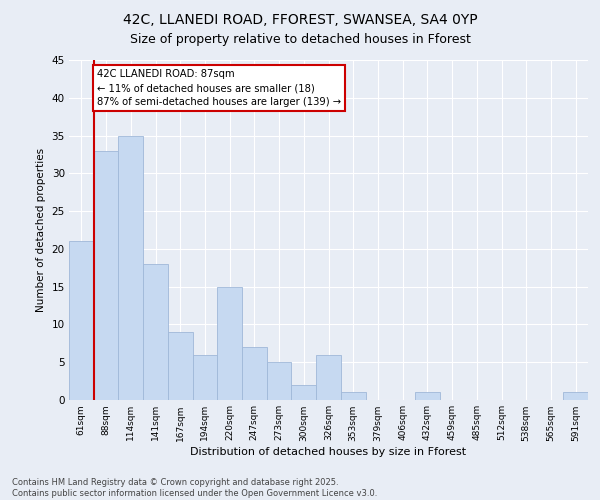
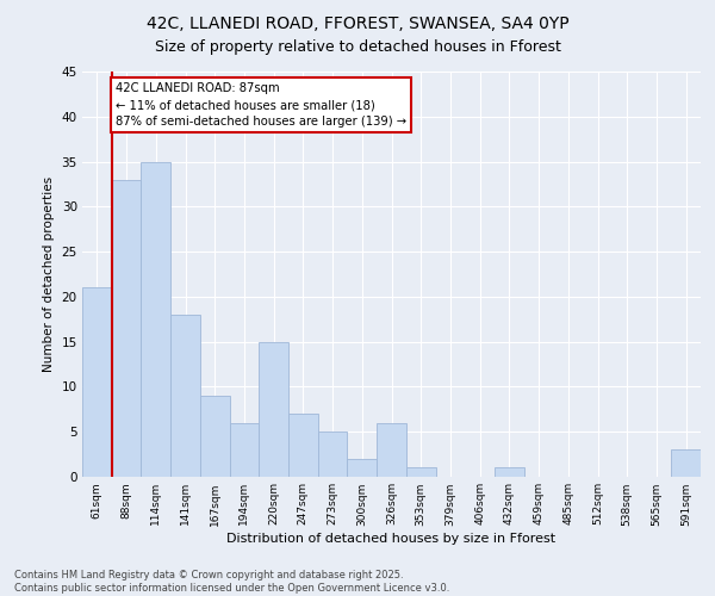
591sqm: 1 -> 3
